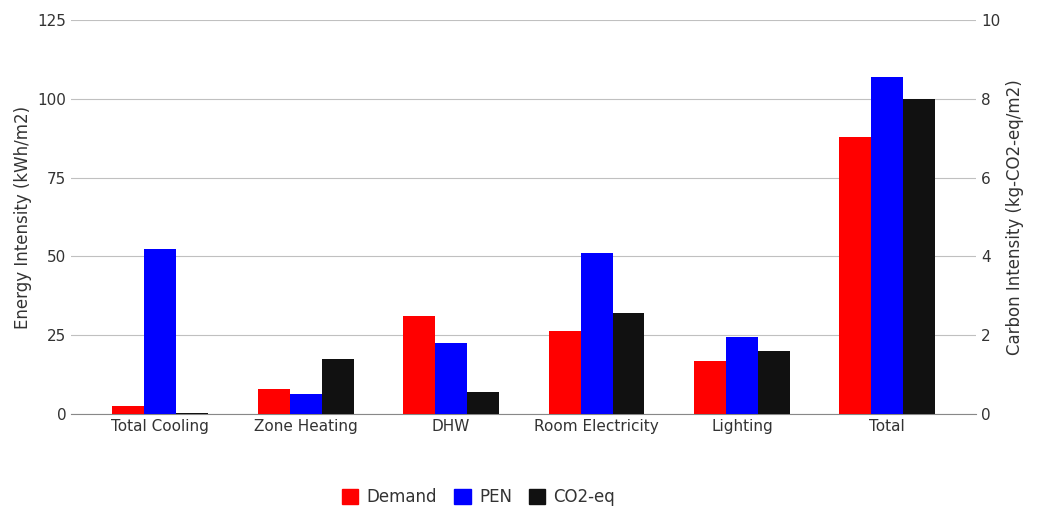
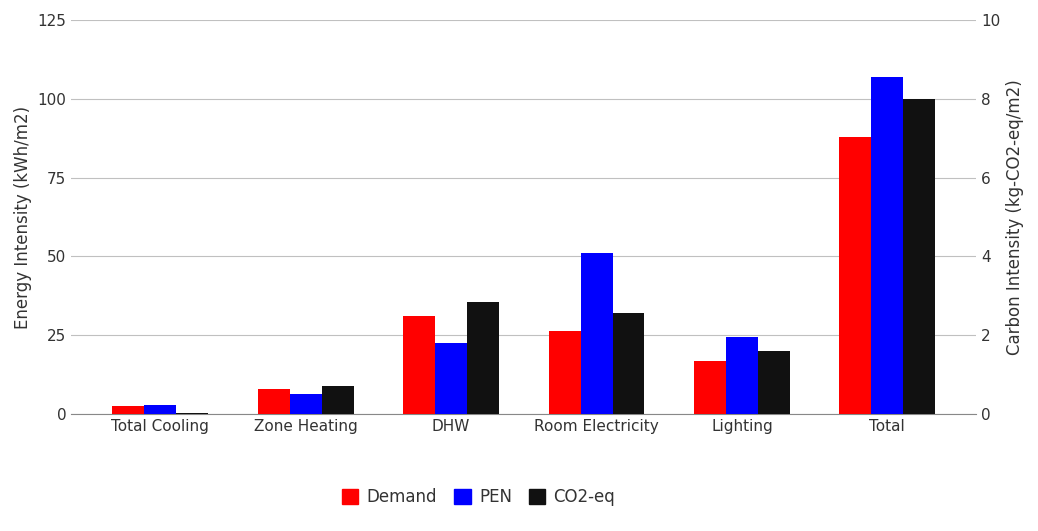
PEN/Total Cooling: 52.5 -> 3.0
CO2-eq/Zone Heating: 17.5 -> 9.0
CO2-eq/DHW: 7.0 -> 35.5
